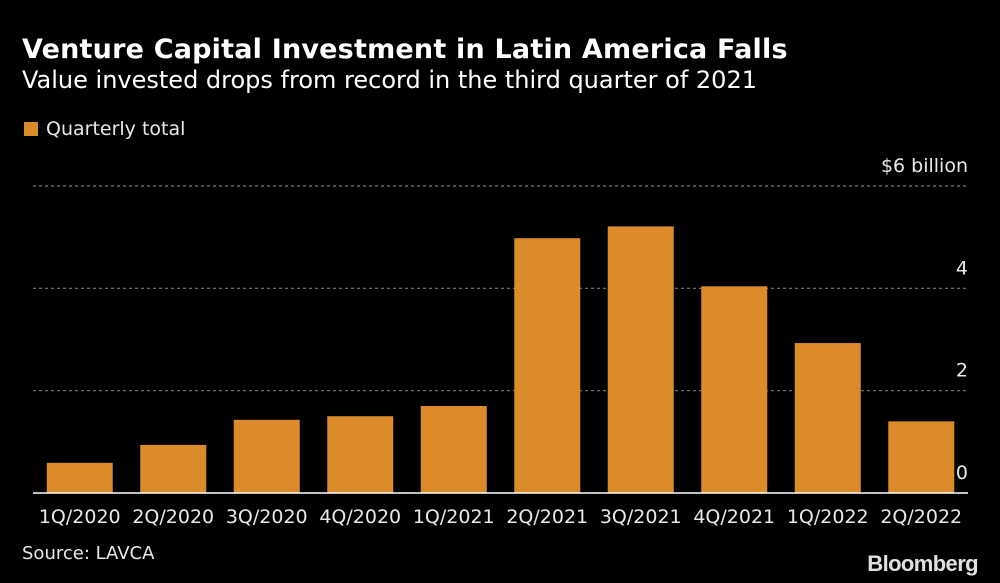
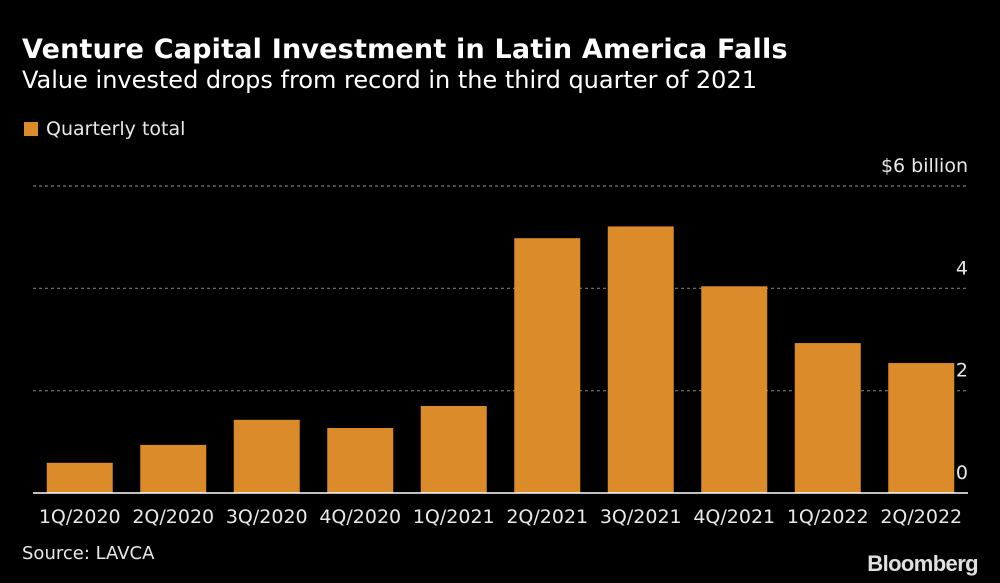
4Q/2020: 1.5 -> 1.3
2Q/2022: 1.4 -> 2.5
